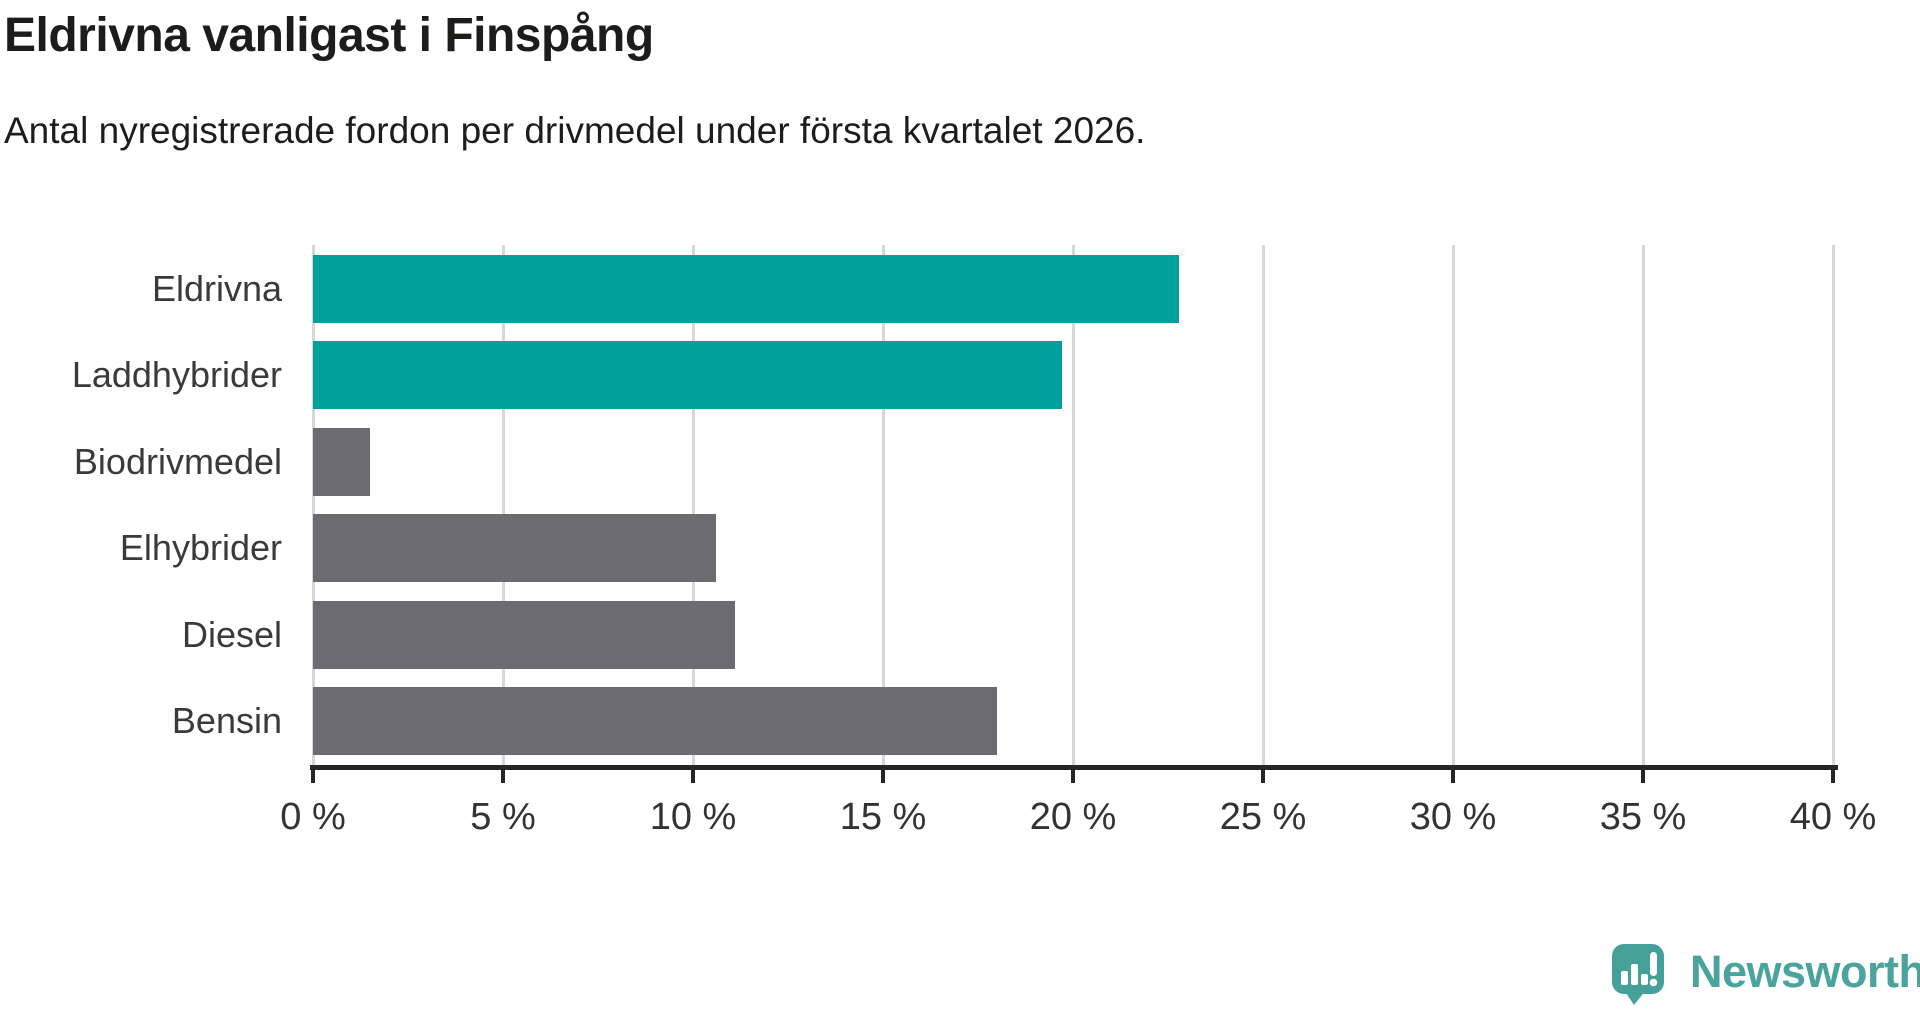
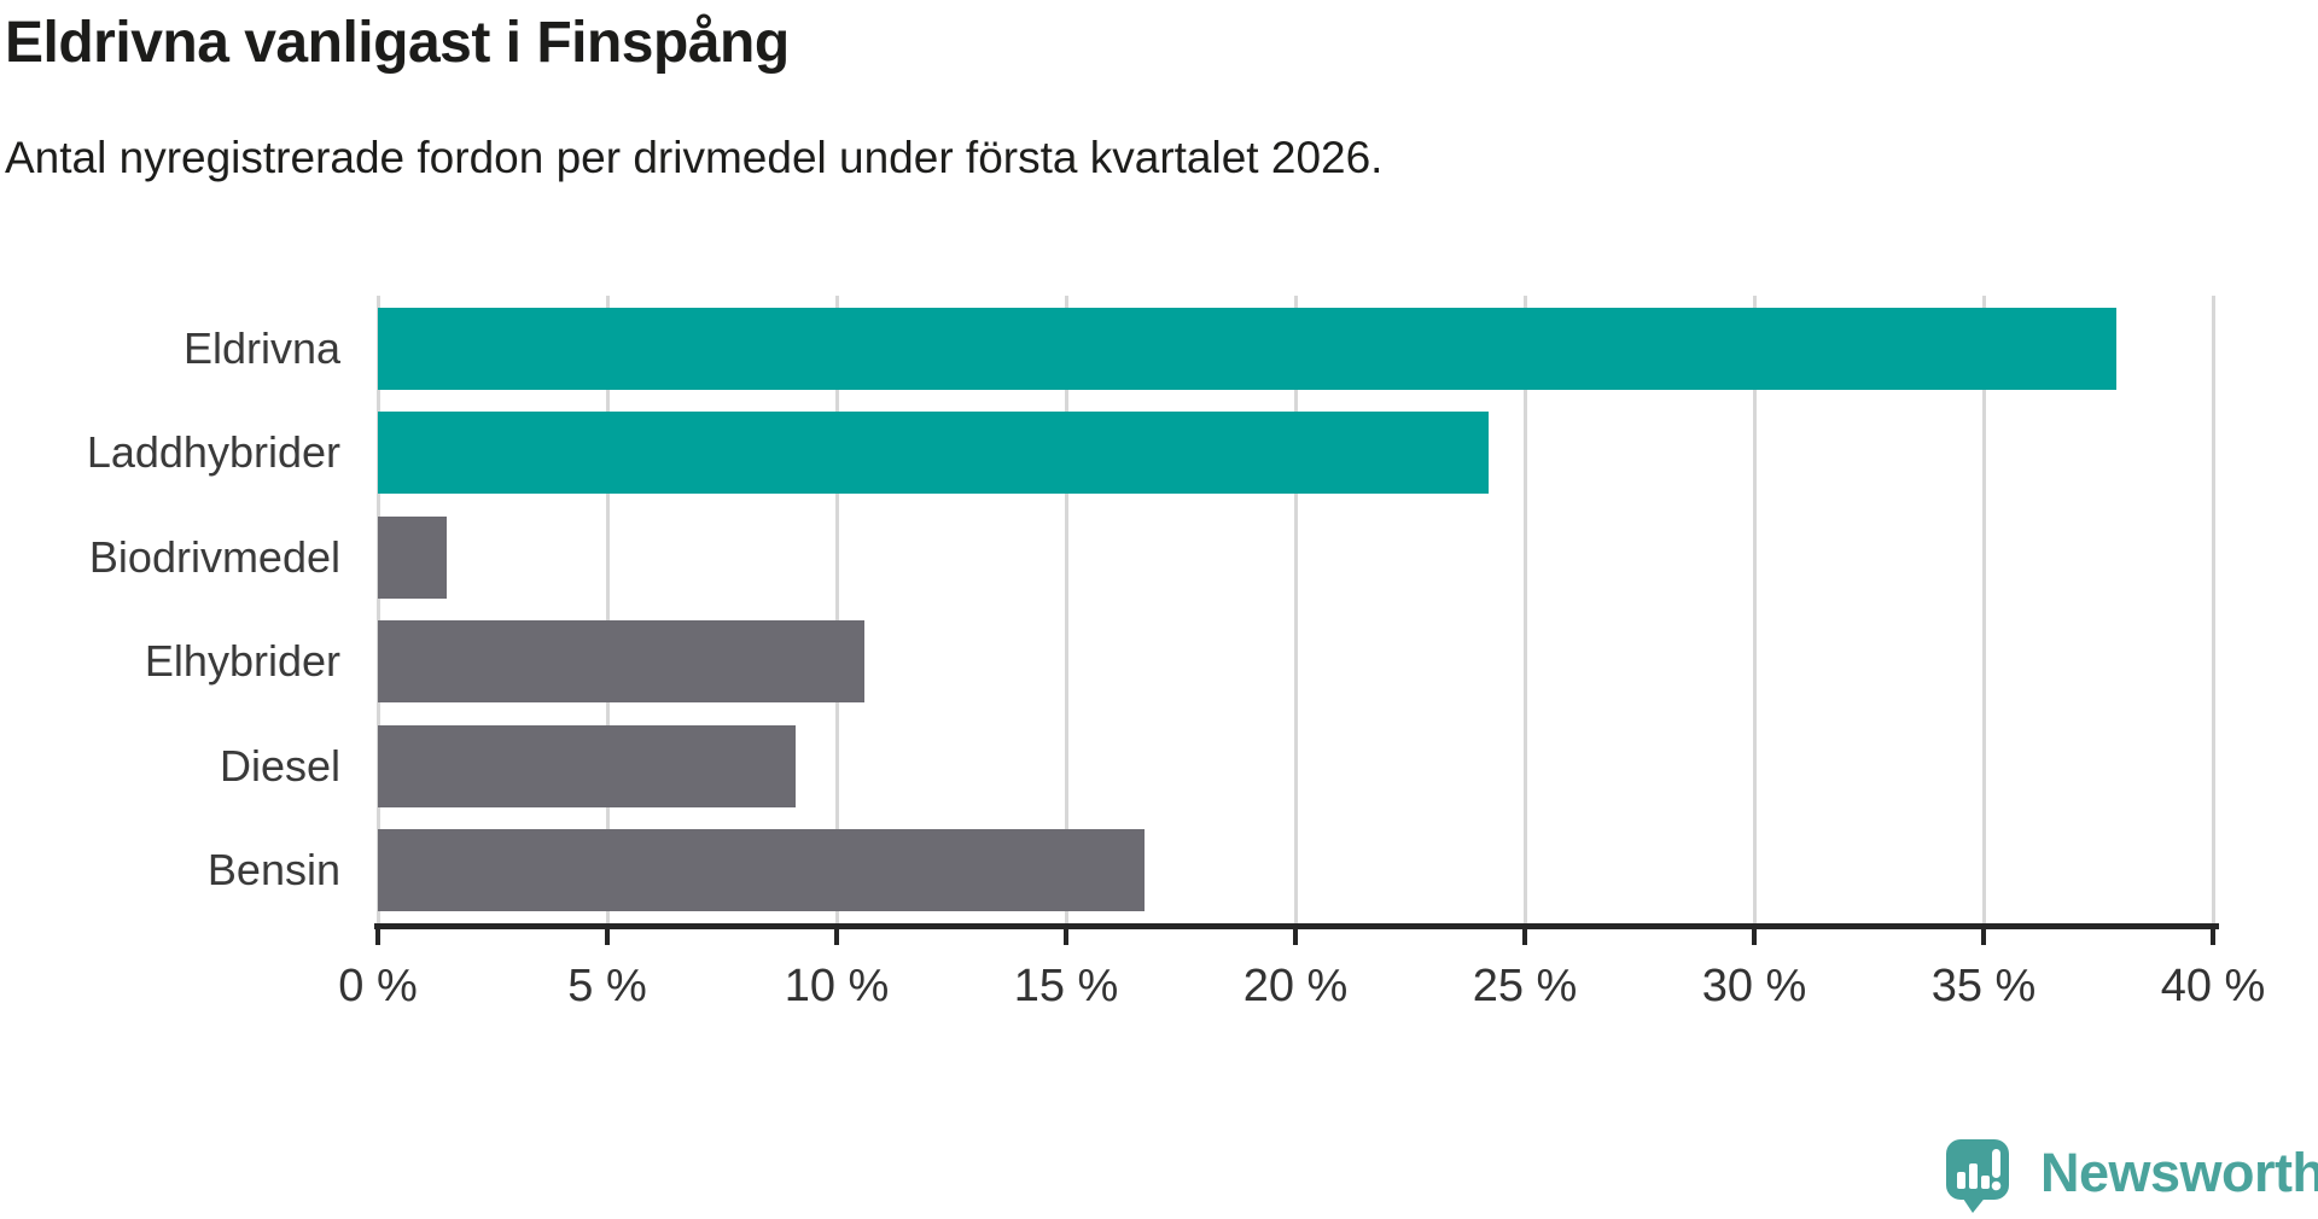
Eldrivna: 22.8% -> 37.9%
Laddhybrider: 19.7% -> 24.2%
Diesel: 11.1% -> 9.1%
Bensin: 18.0% -> 16.7%
